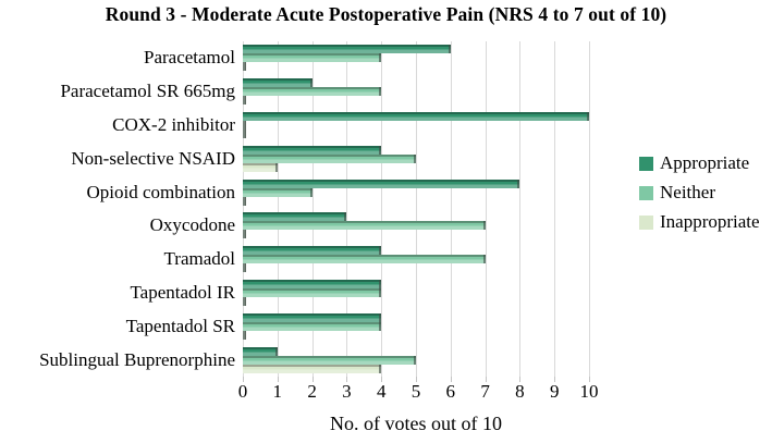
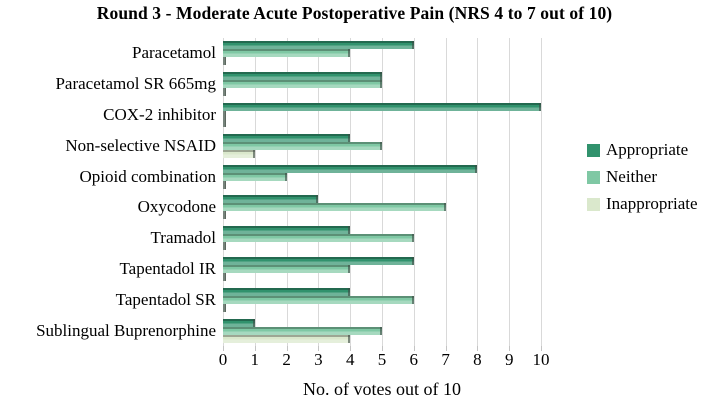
Appropriate/Paracetamol SR 665mg: 2 -> 5
Neither/Paracetamol SR 665mg: 4 -> 5
Neither/Tramadol: 7 -> 6
Appropriate/Tapentadol IR: 4 -> 6
Neither/Tapentadol SR: 4 -> 6
